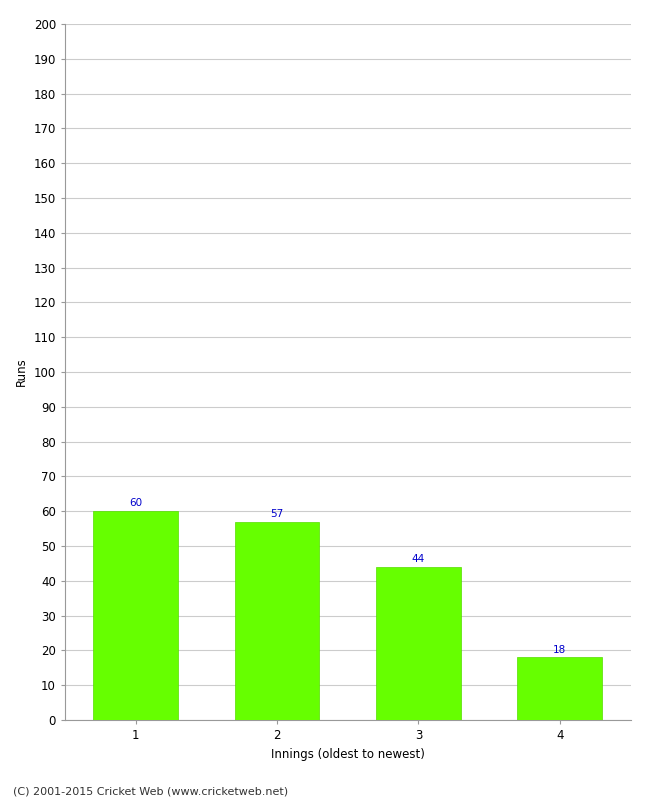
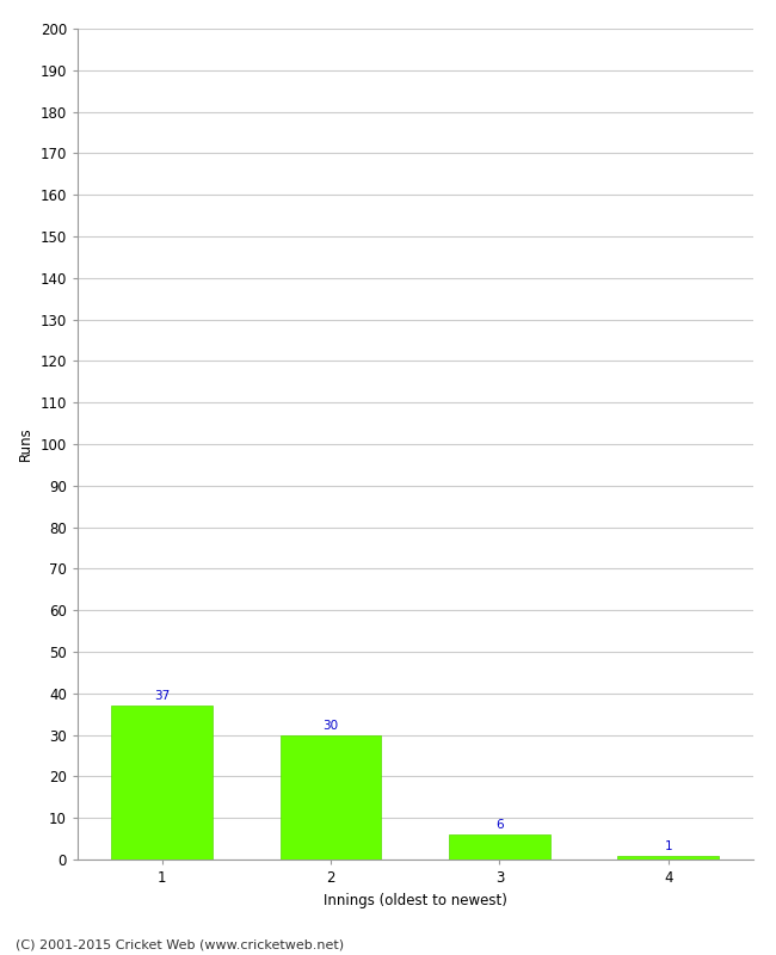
1: 60 -> 37
2: 57 -> 30
3: 44 -> 6
4: 18 -> 1
